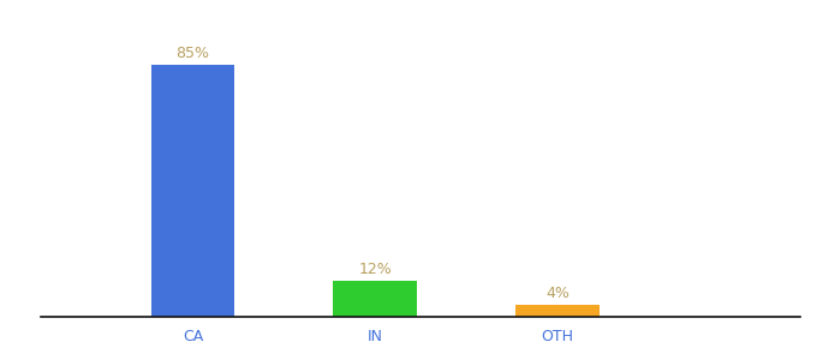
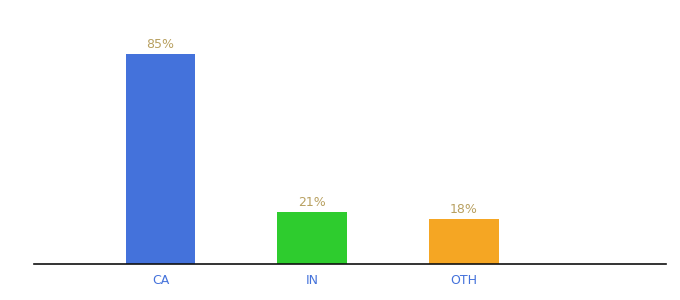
IN: 12% -> 21%
OTH: 4% -> 18%
